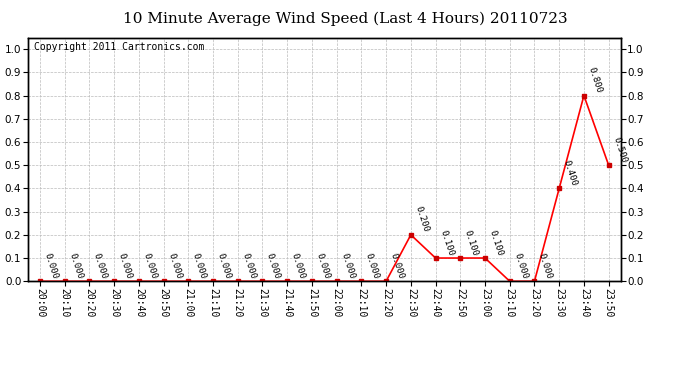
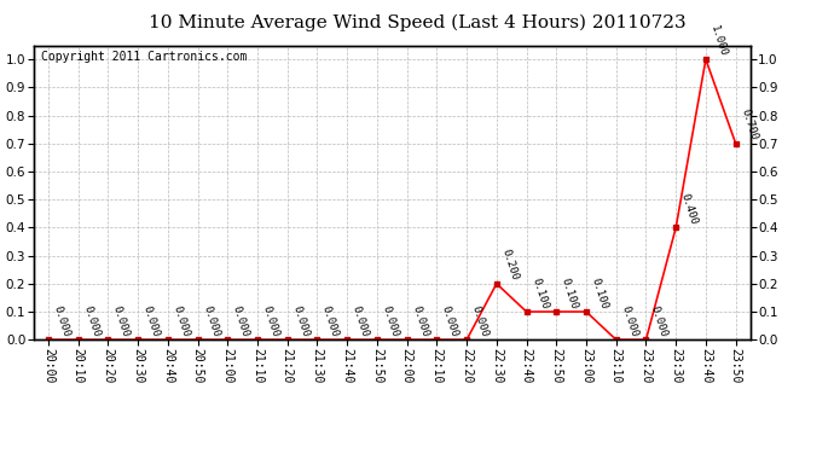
23:40: 0.800 -> 1.000
23:50: 0.500 -> 0.700
